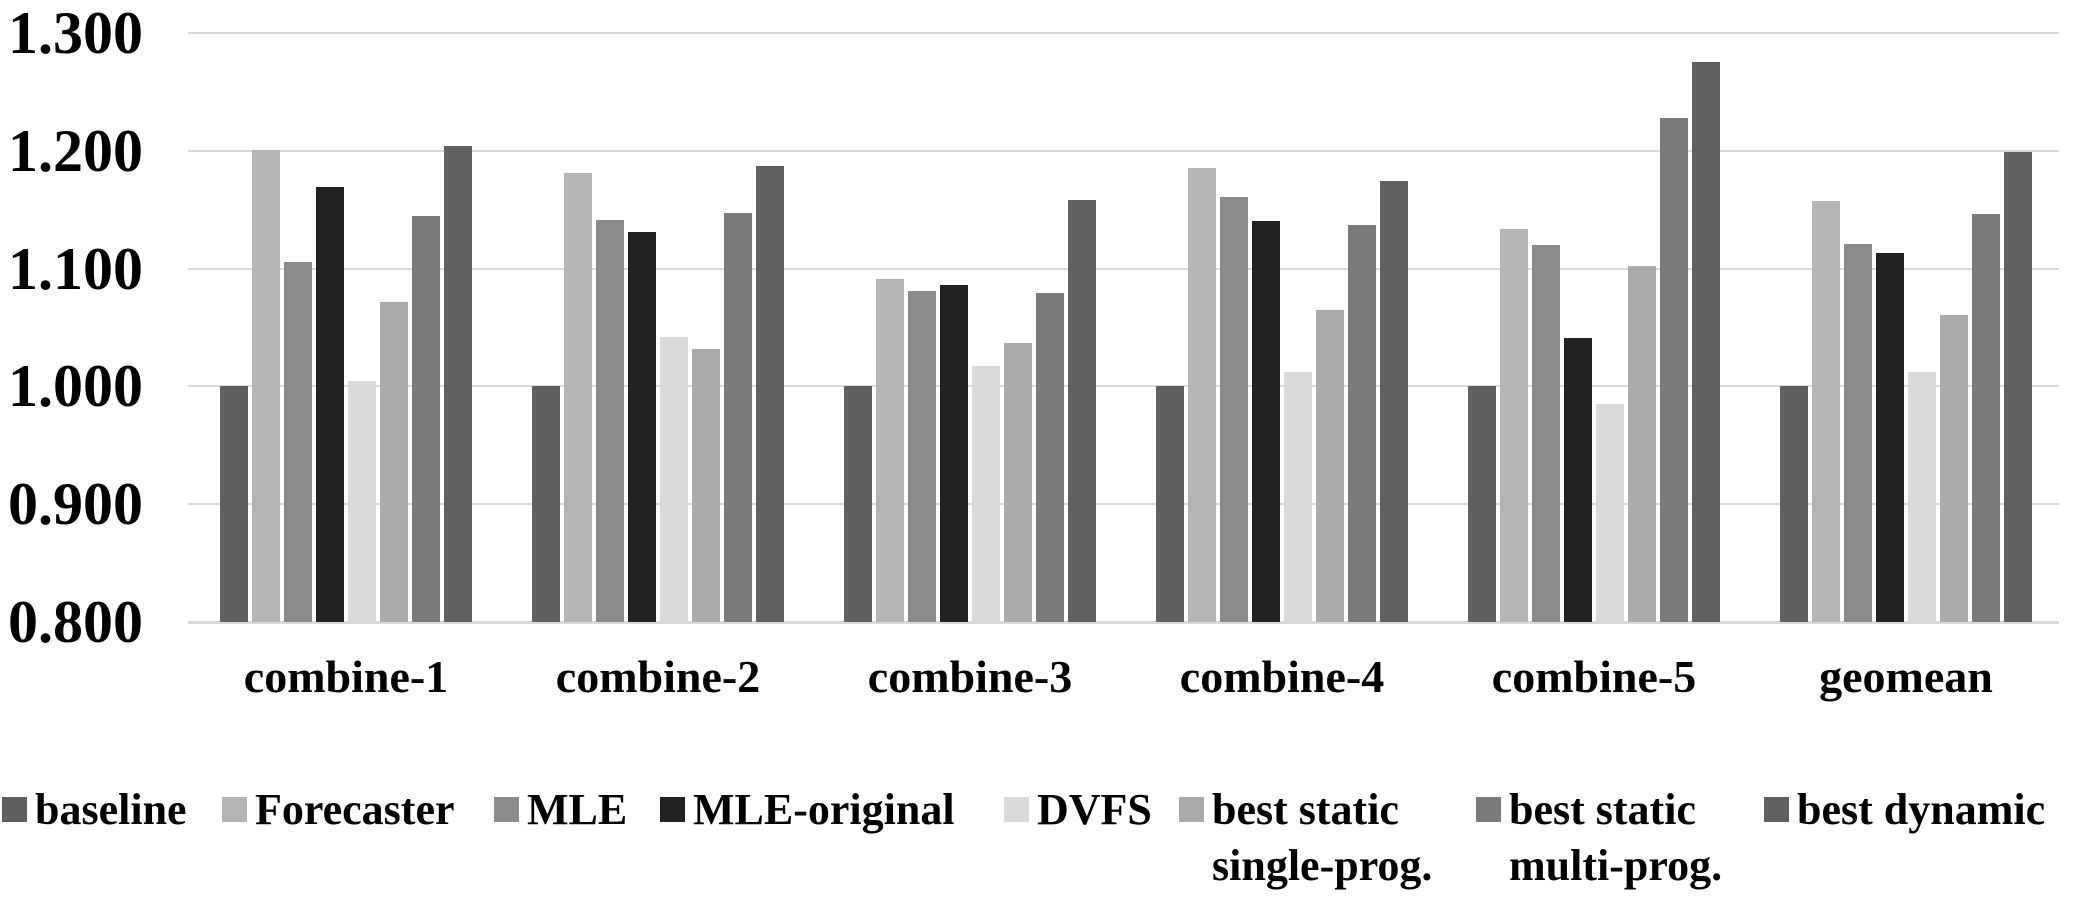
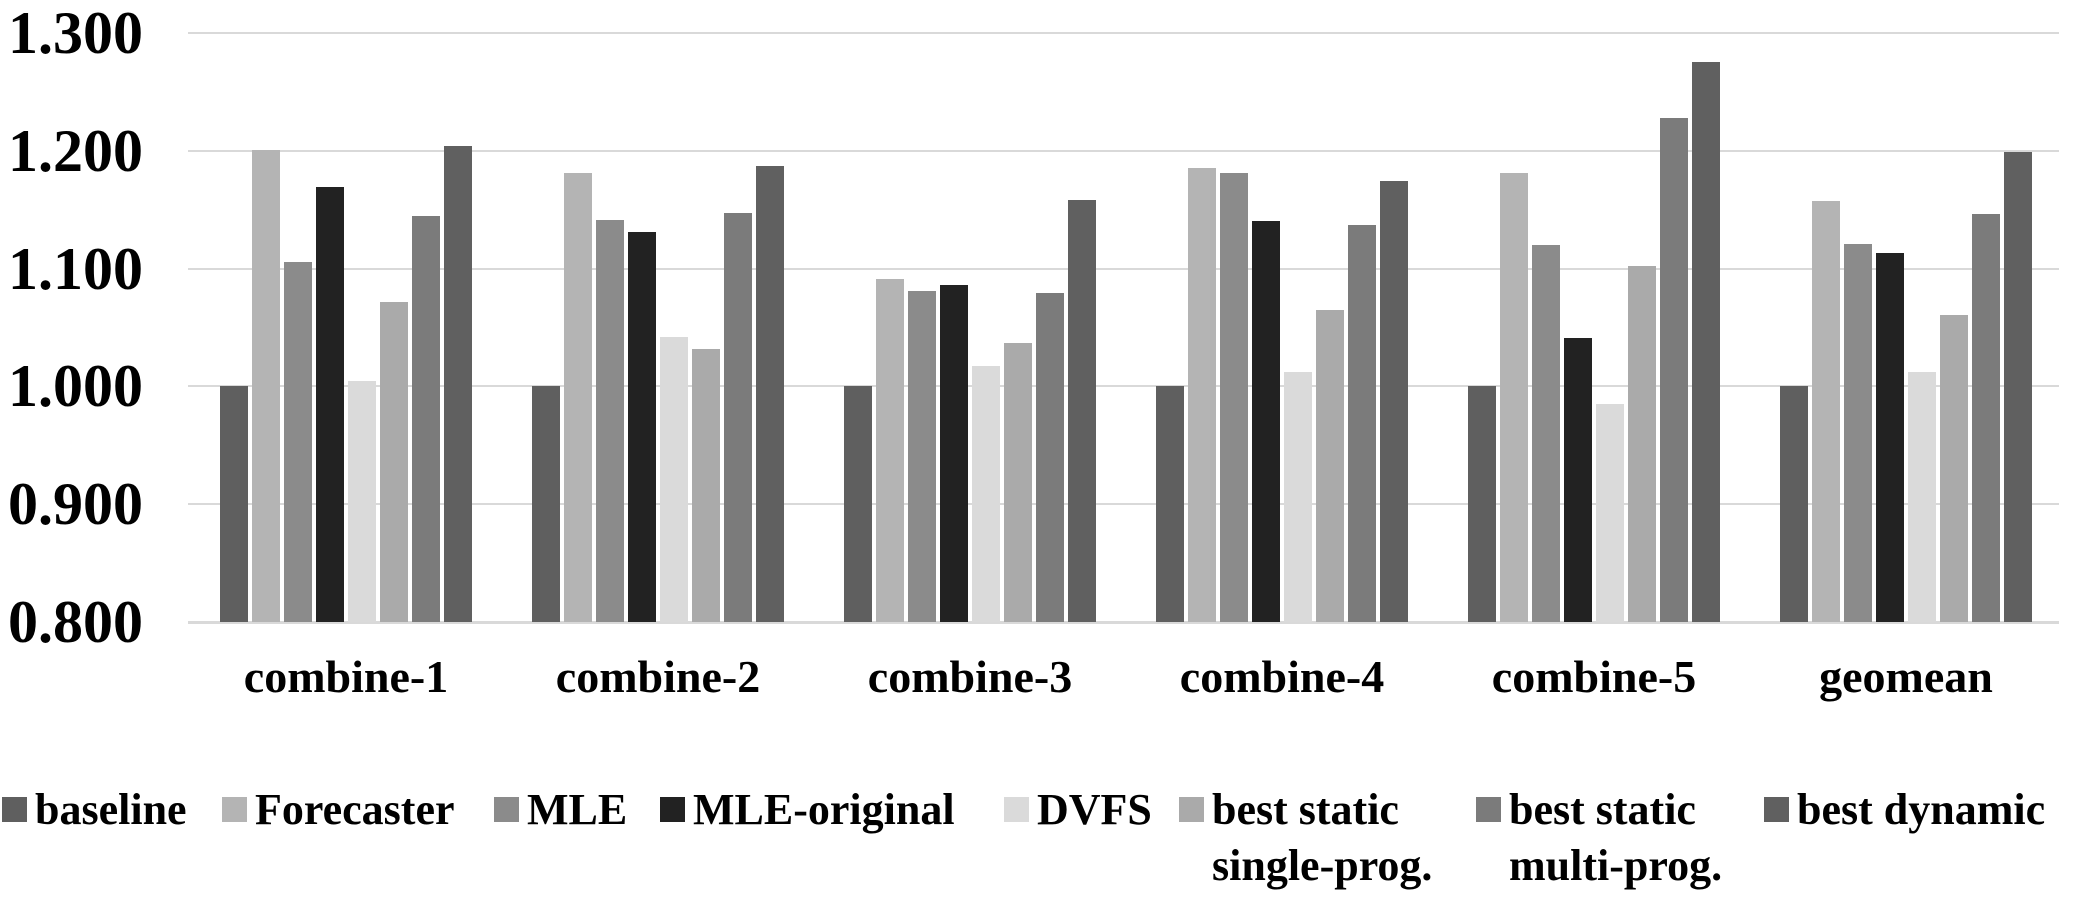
MLE/combine-4: 1.161 -> 1.181
Forecaster/combine-5: 1.134 -> 1.181
